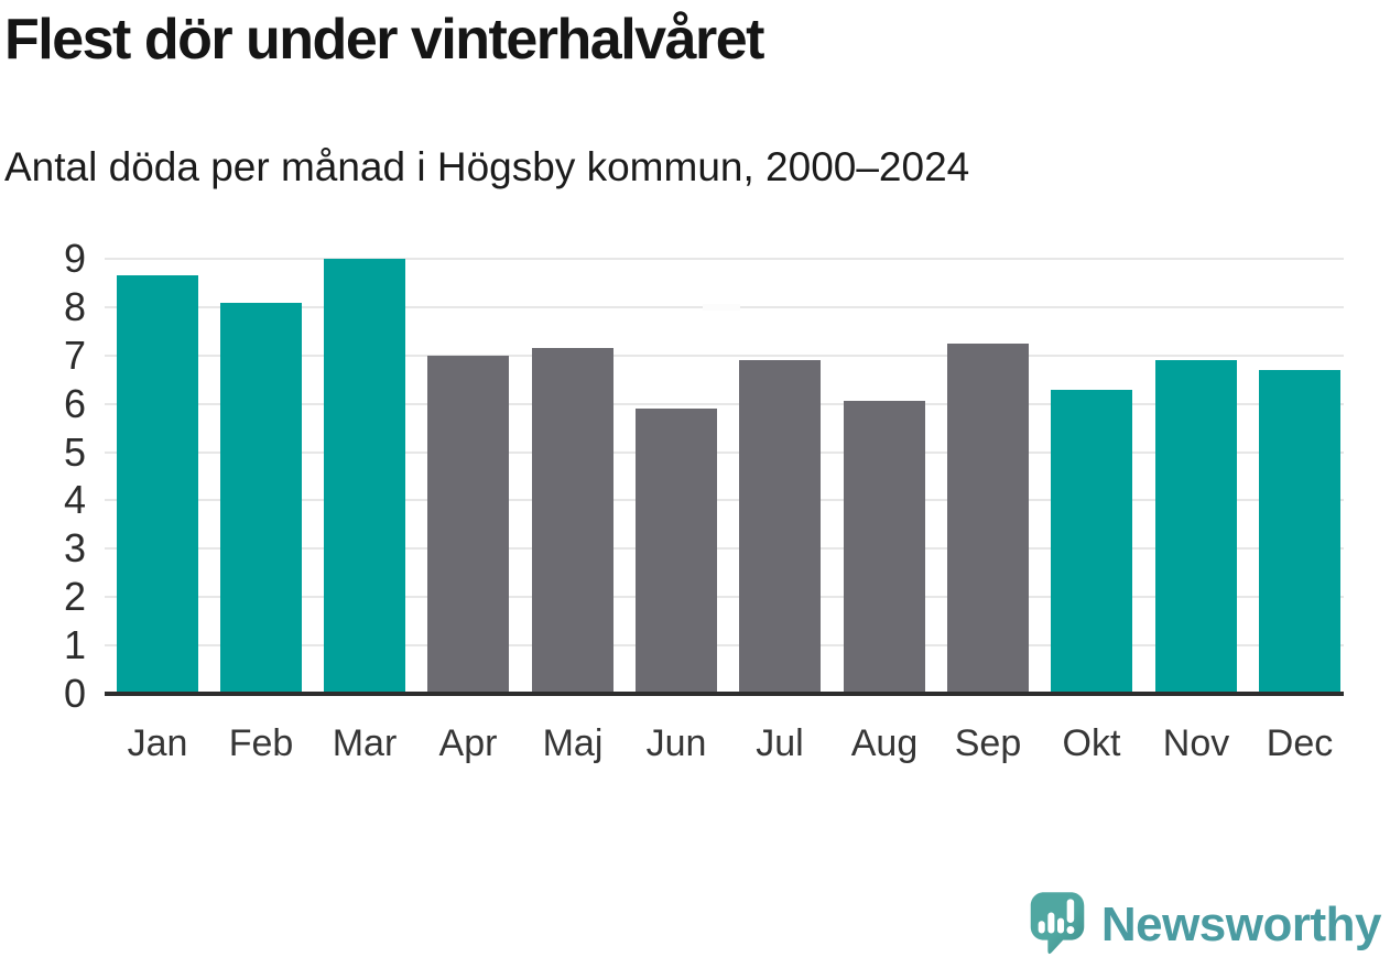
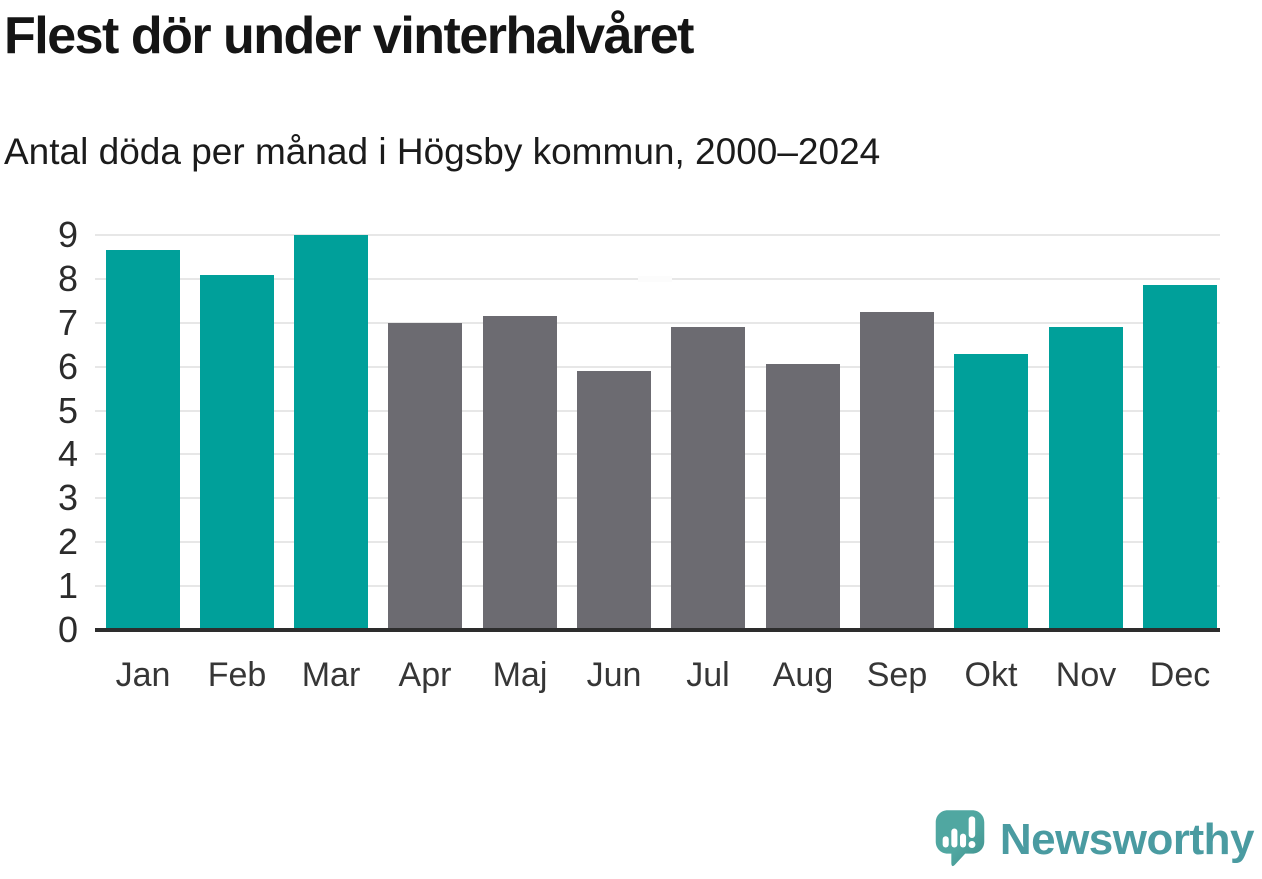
Dec: 6.7 -> 7.8
